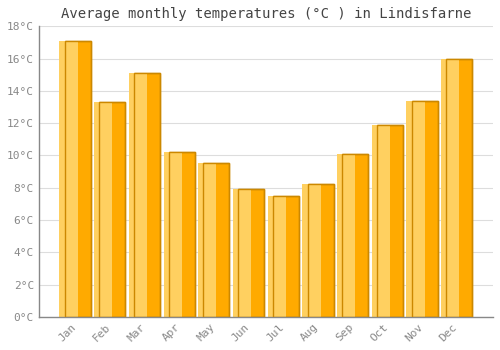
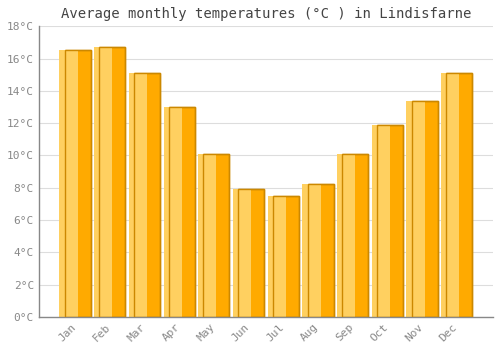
Jan: 17.1°C -> 16.5°C
Feb: 13.3°C -> 16.7°C
Apr: 10.2°C -> 13.0°C
May: 9.5°C -> 10.1°C
Dec: 16.0°C -> 15.1°C
